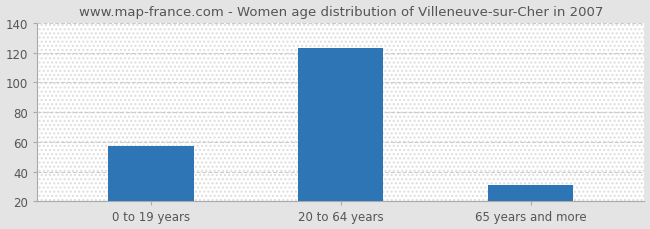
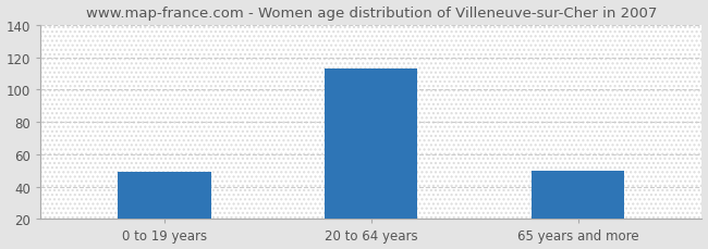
0 to 19 years: 57 -> 49
20 to 64 years: 123 -> 113
65 years and more: 31 -> 50
